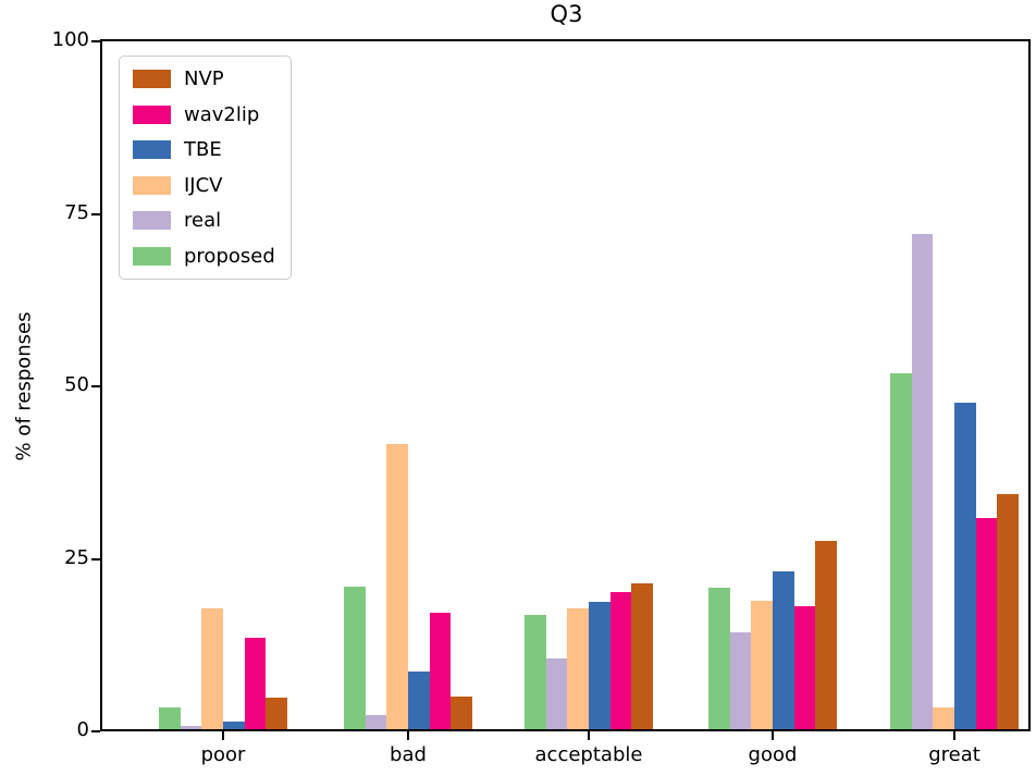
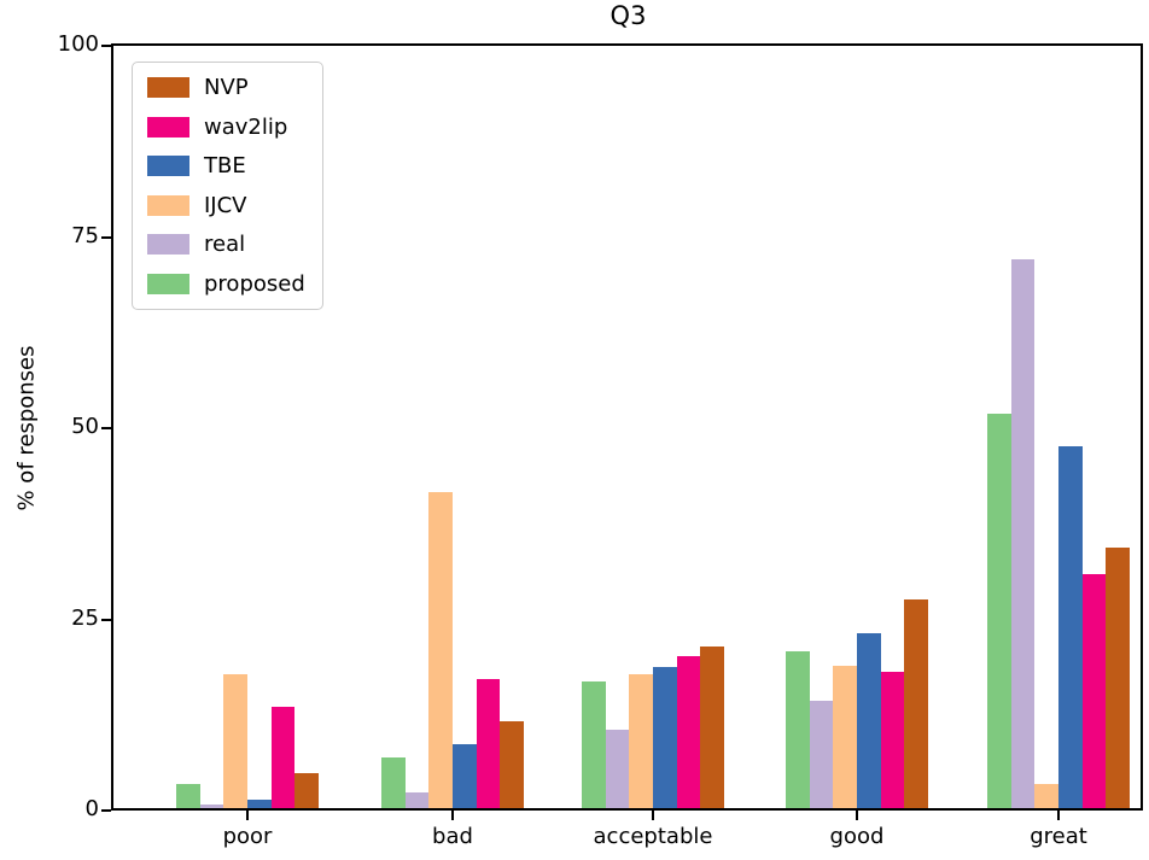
NVP/bad: 5 -> 12
proposed/bad: 21 -> 7
